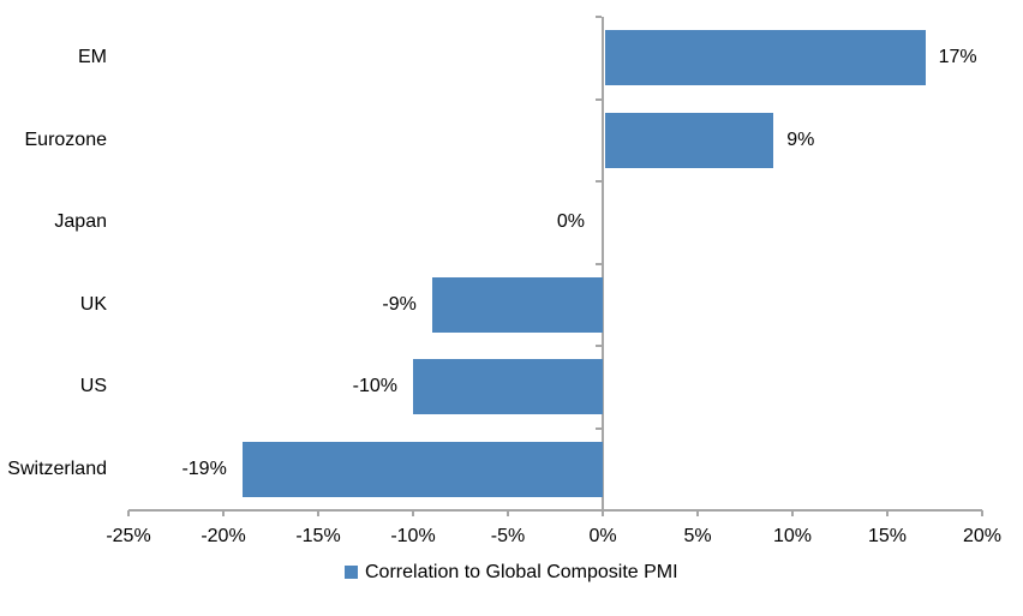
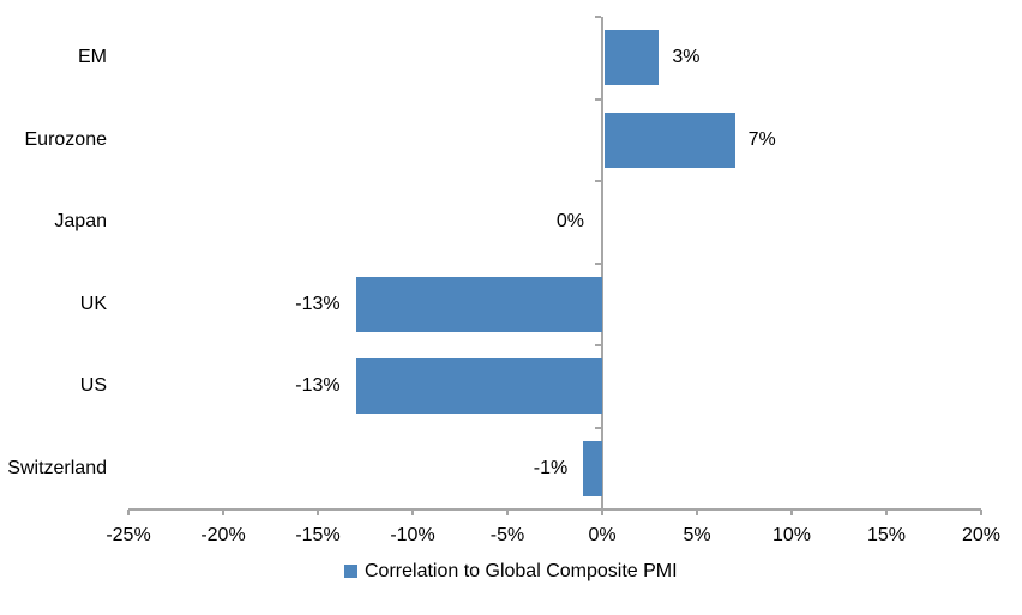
EM: 17% -> 3%
Eurozone: 9% -> 7%
UK: -9% -> -13%
US: -10% -> -13%
Switzerland: -19% -> -1%
